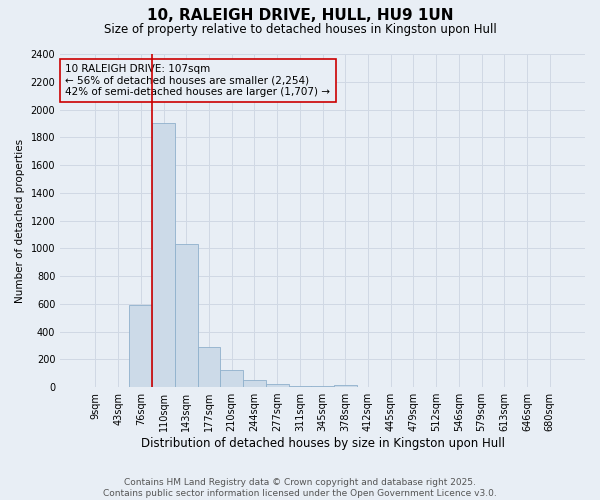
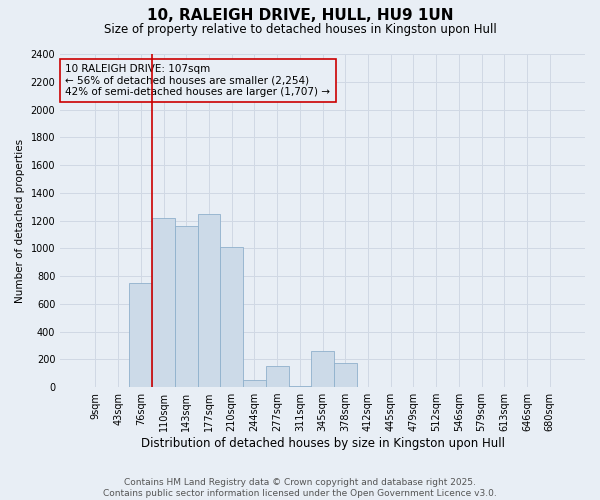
76sqm: 590 -> 750
110sqm: 1900 -> 1220
143sqm: 1030 -> 1160
177sqm: 290 -> 1250
210sqm: 120 -> 1010
277sqm: 20 -> 150
345sqm: 0 -> 260
378sqm: 20 -> 170
